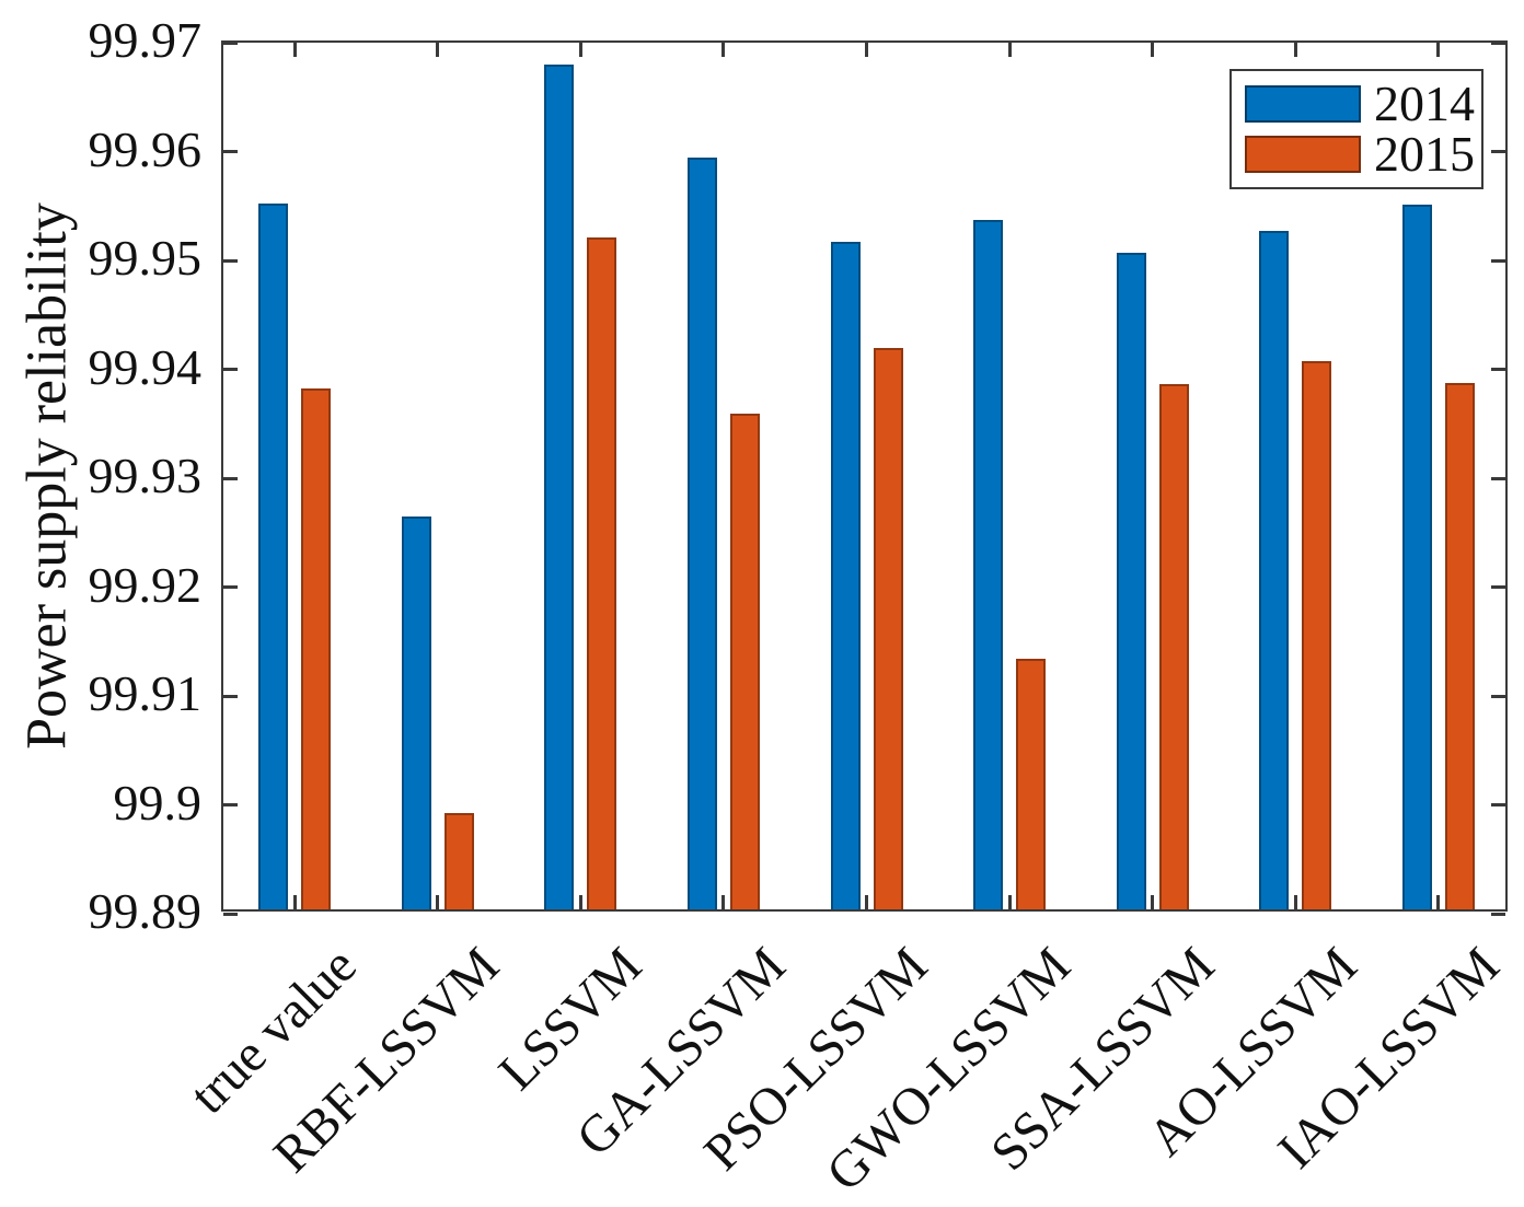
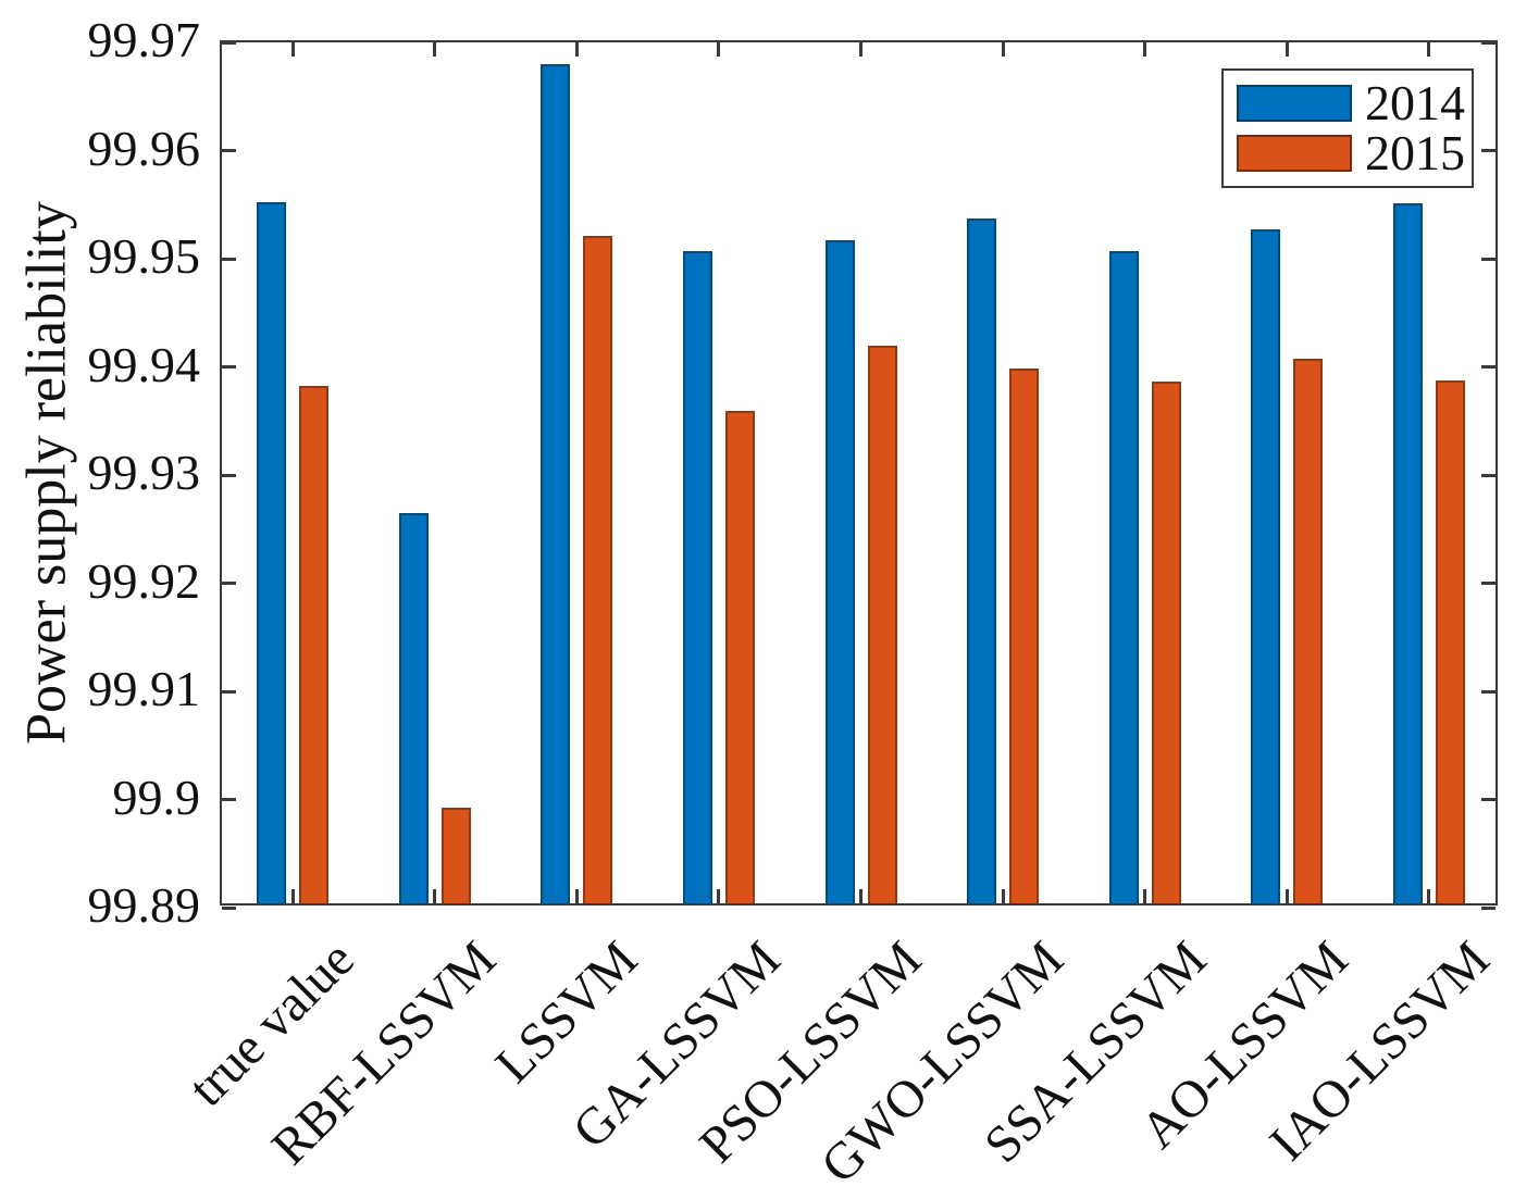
2014/GA-LSSVM: 99.959 -> 99.950
2015/GWO-LSSVM: 99.913 -> 99.939
